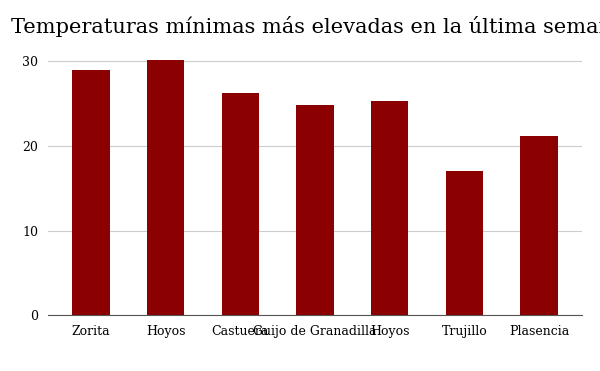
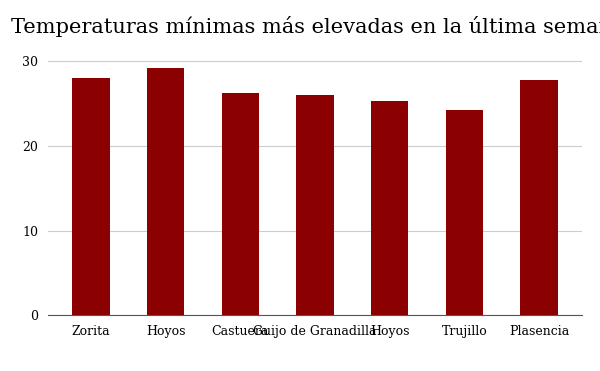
Zorita: 29.0 -> 28.0
Hoyos: 30.2 -> 29.2
Guijo de Granadilla: 24.8 -> 26.0
Trujillo: 17.0 -> 24.3
Plasencia: 21.2 -> 27.8
